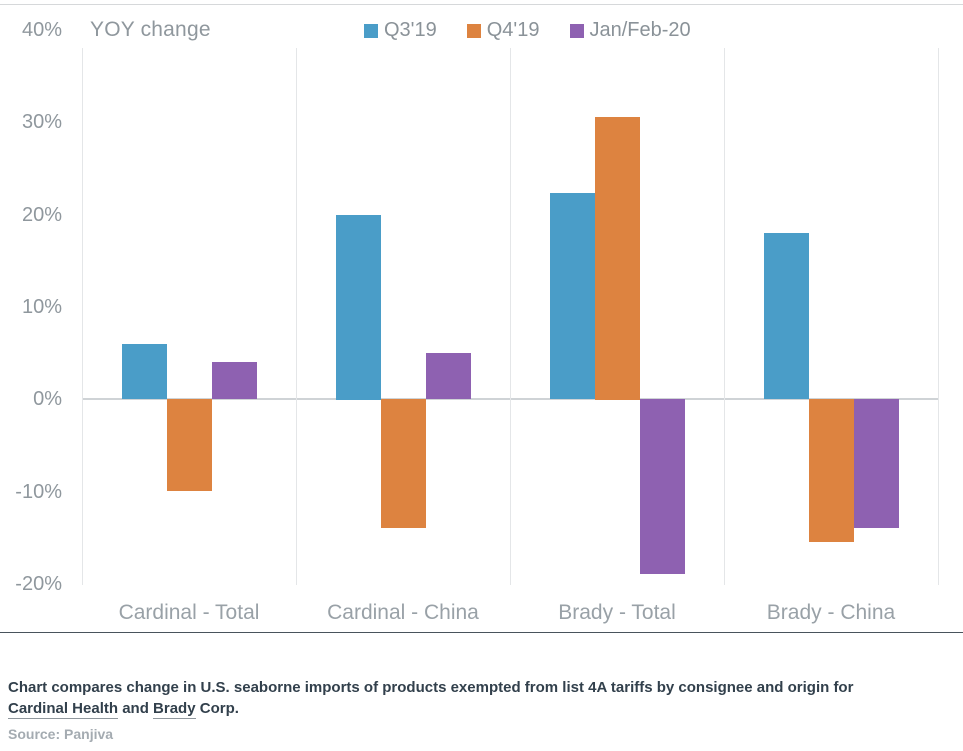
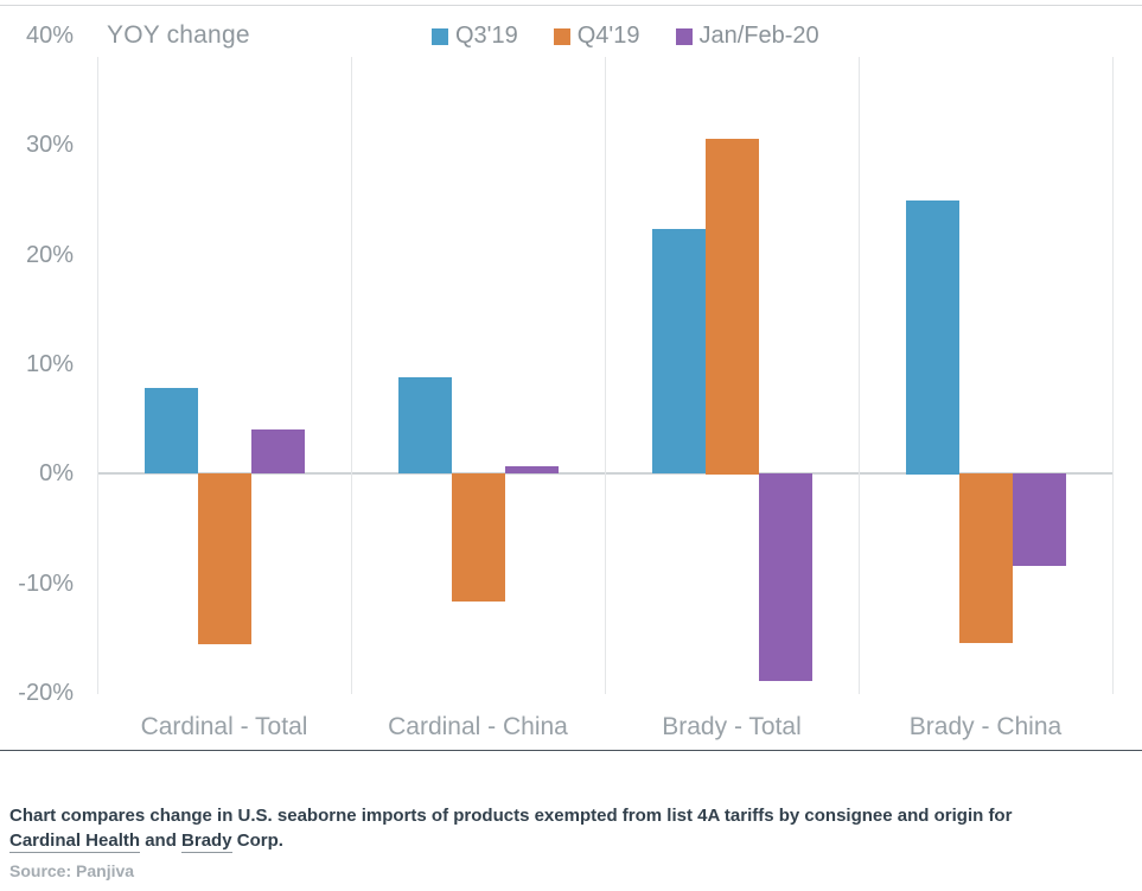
Q3'19/Cardinal - Total: 6% -> 8%
Q4'19/Cardinal - Total: -10% -> -16%
Q3'19/Cardinal - China: 20% -> 9%
Q4'19/Cardinal - China: -14% -> -12%
Jan/Feb-20/Cardinal - China: 5% -> 1%
Q3'19/Brady - China: 18% -> 25%
Jan/Feb-20/Brady - China: -14% -> -8%
